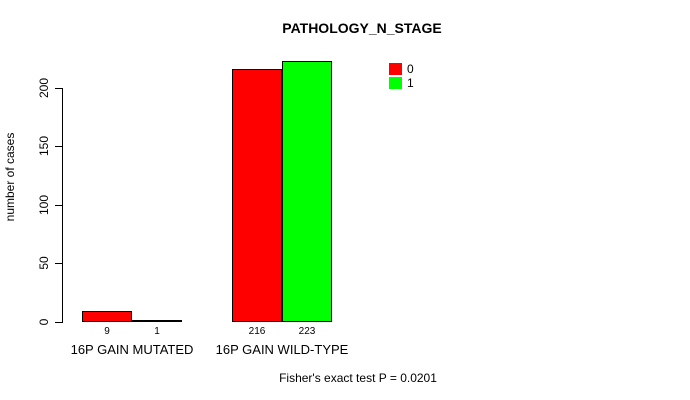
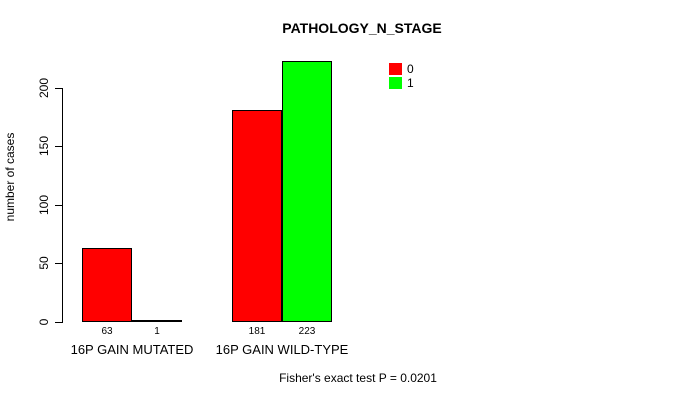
0/16P GAIN MUTATED: 9 -> 63
0/16P GAIN WILD-TYPE: 216 -> 181
